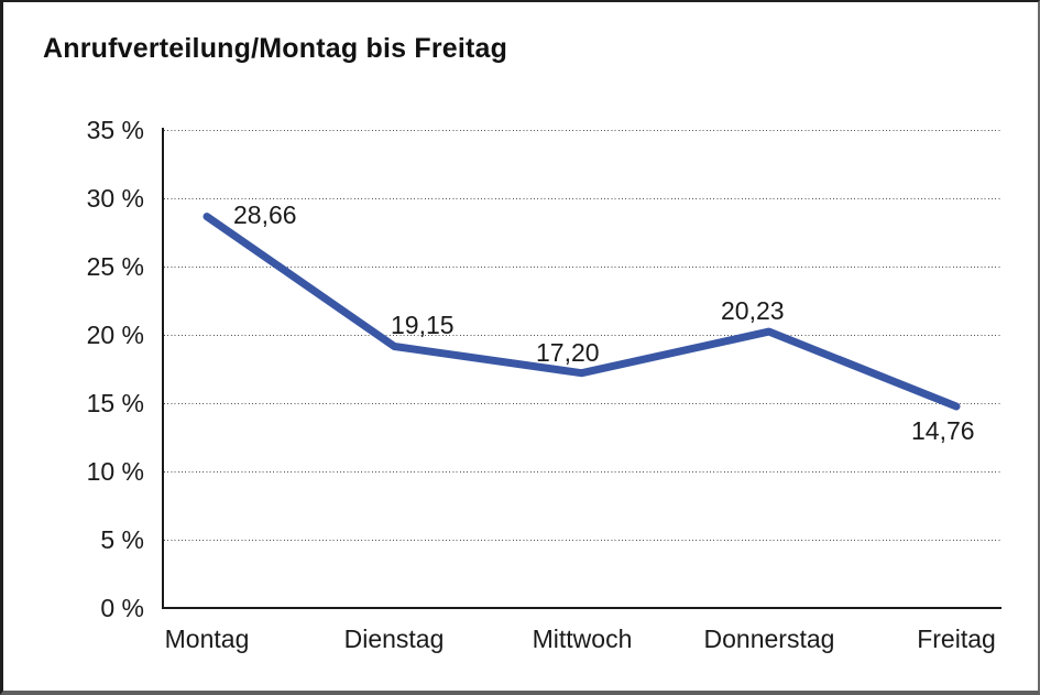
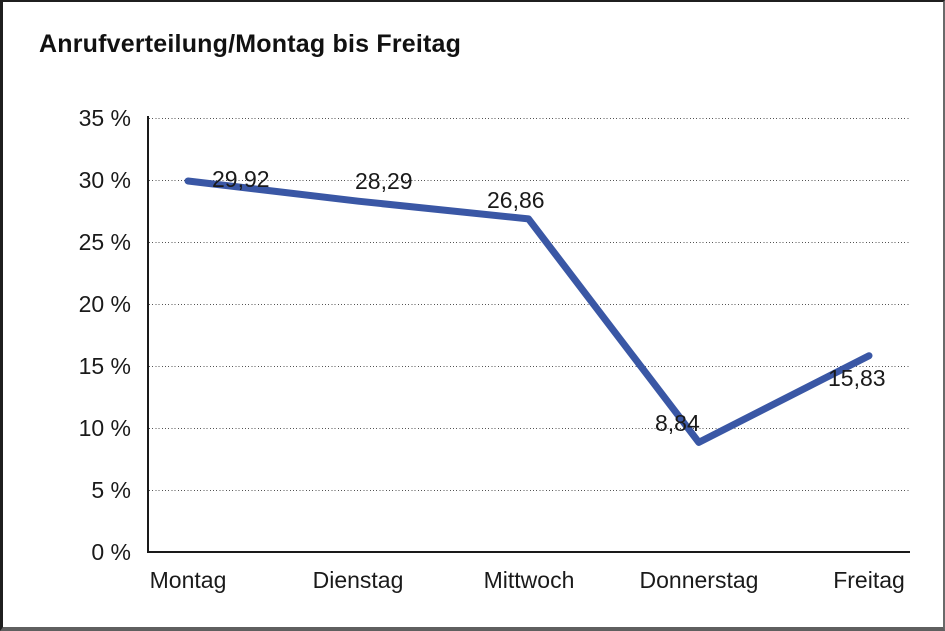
Montag: 28,66 -> 29,92
Dienstag: 19,15 -> 28,29
Mittwoch: 17,20 -> 26,86
Donnerstag: 20,23 -> 8,84
Freitag: 14,76 -> 15,83
